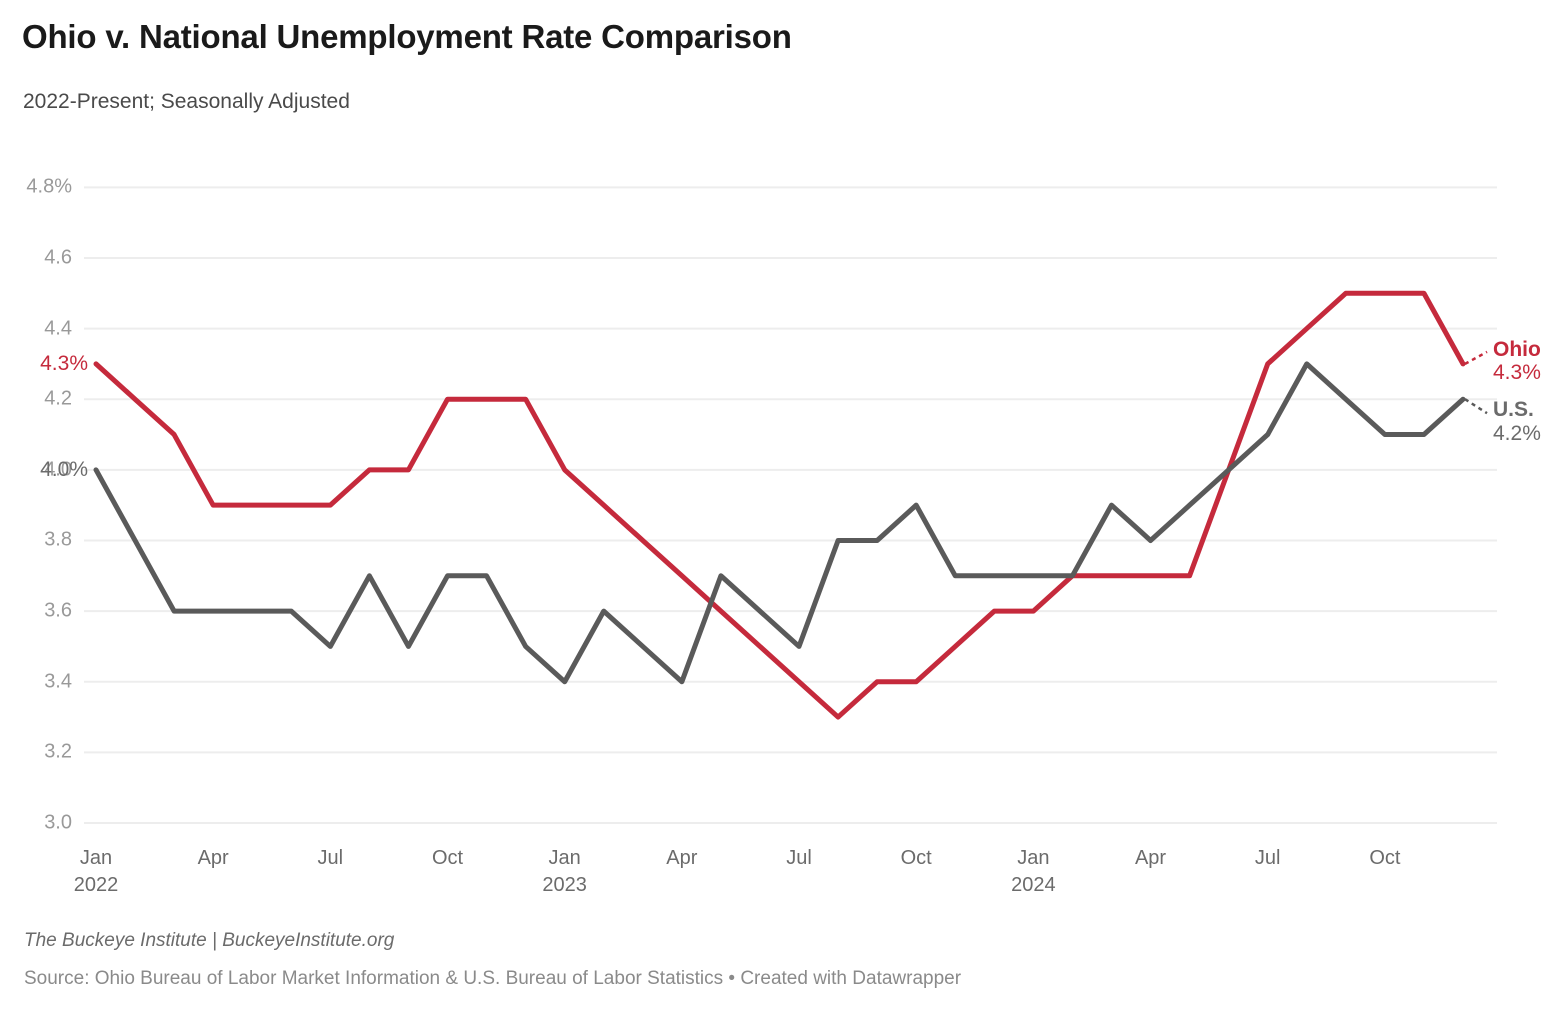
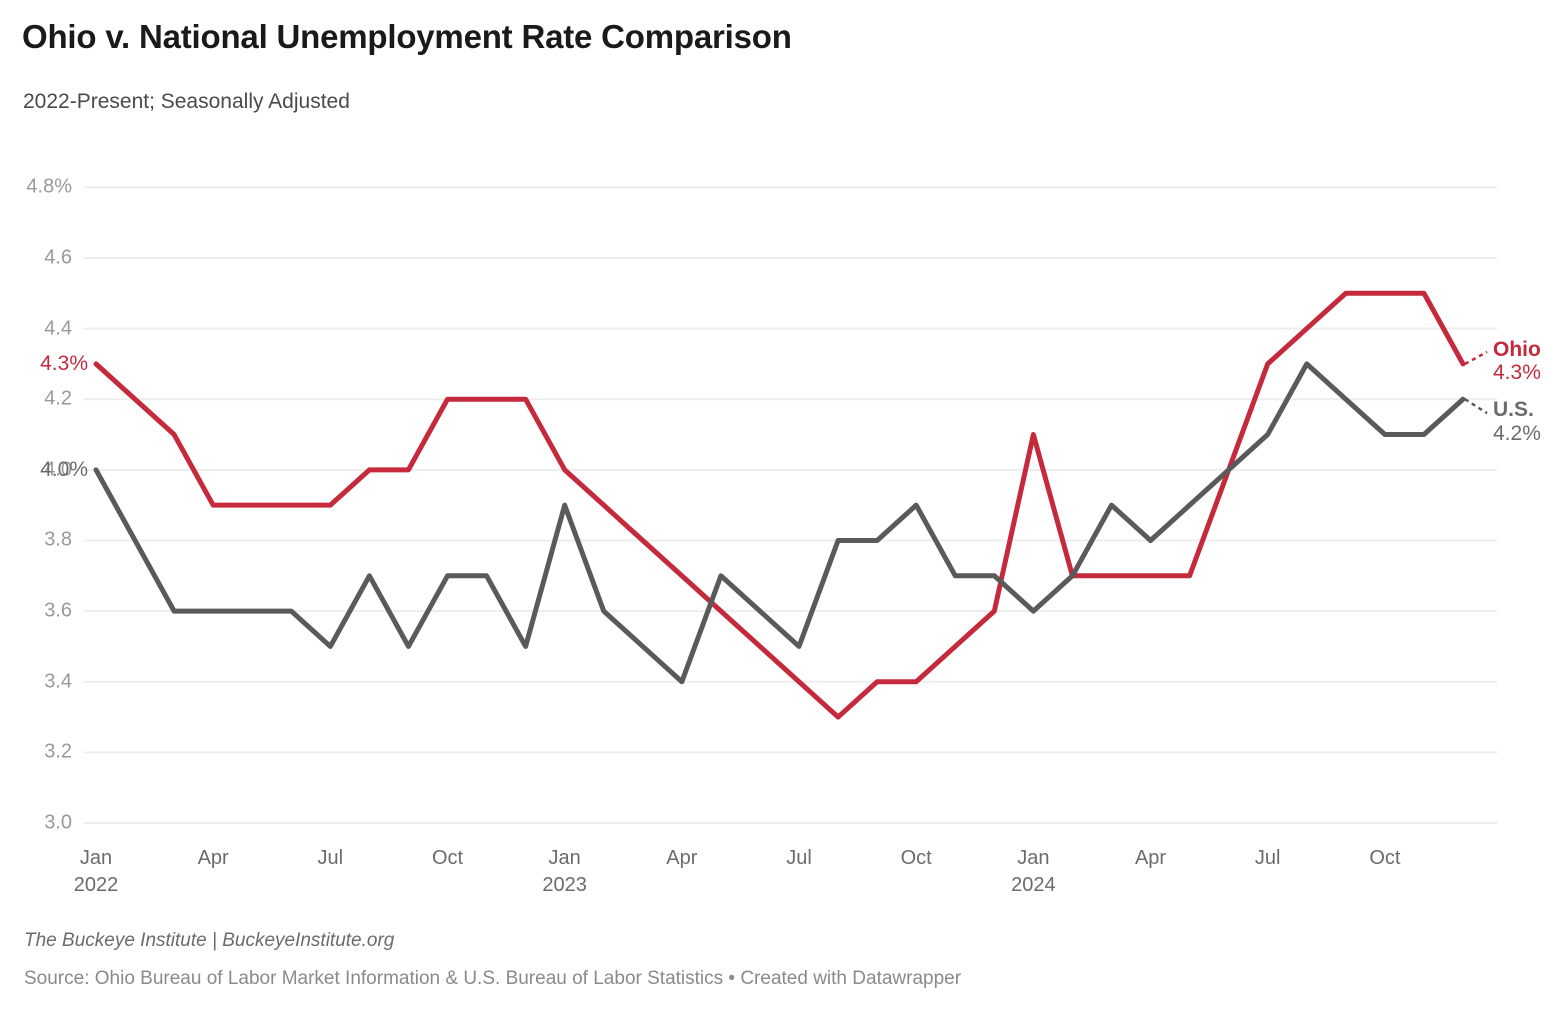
U.S./Jan 2023: 3.4% -> 3.9%
Ohio/Jan 2024: 3.6% -> 4.1%
U.S./Jan 2024: 3.7% -> 3.6%
